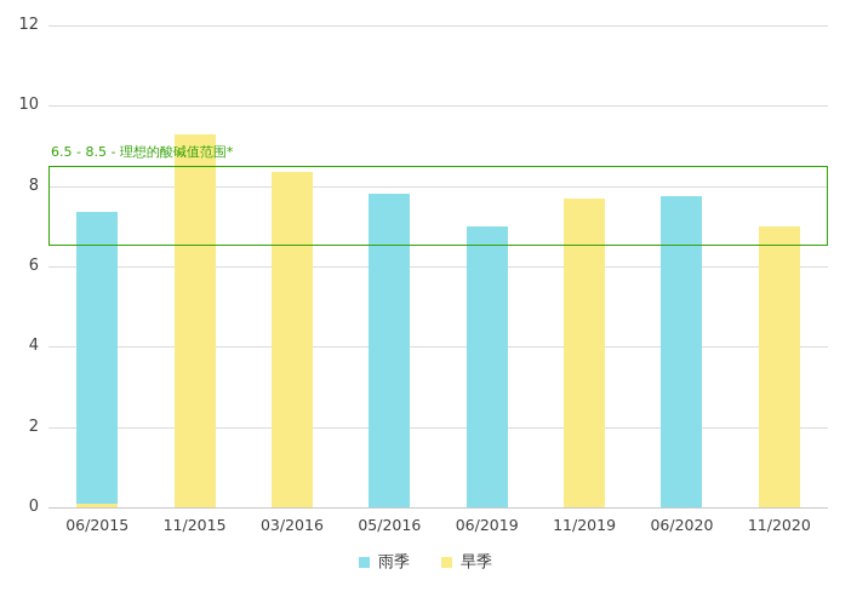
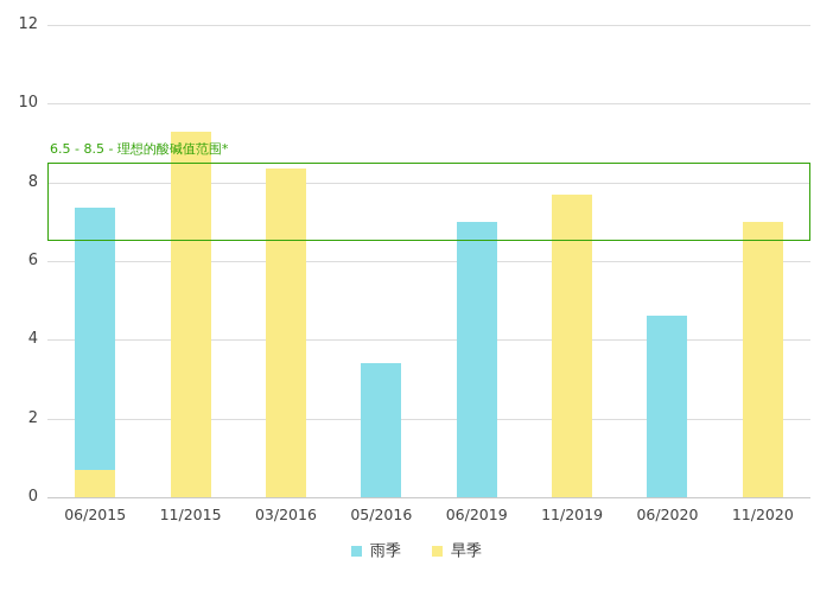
旱季/06/2015: 0.1 -> 0.7
雨季/05/2016: 7.8 -> 3.4
雨季/06/2020: 7.8 -> 4.6
